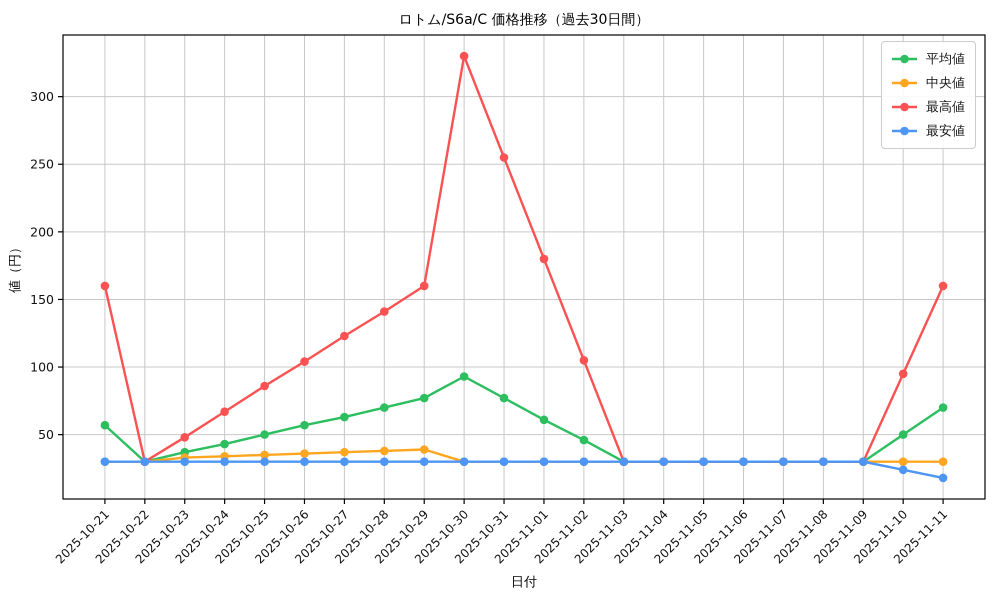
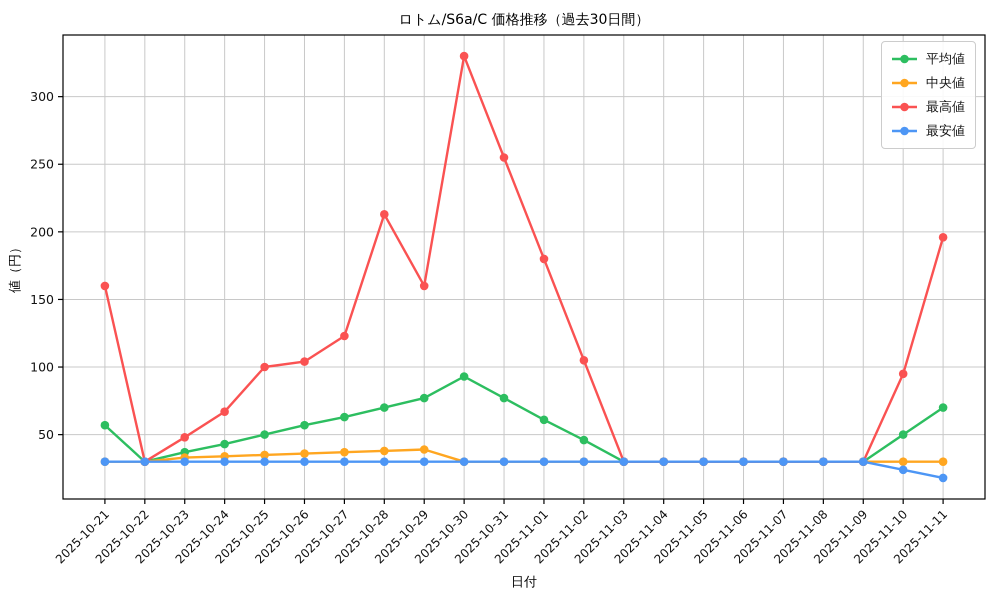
最高値/2025-10-25: 86 -> 100
最高値/2025-10-28: 141 -> 213
最高値/2025-11-11: 160 -> 196
